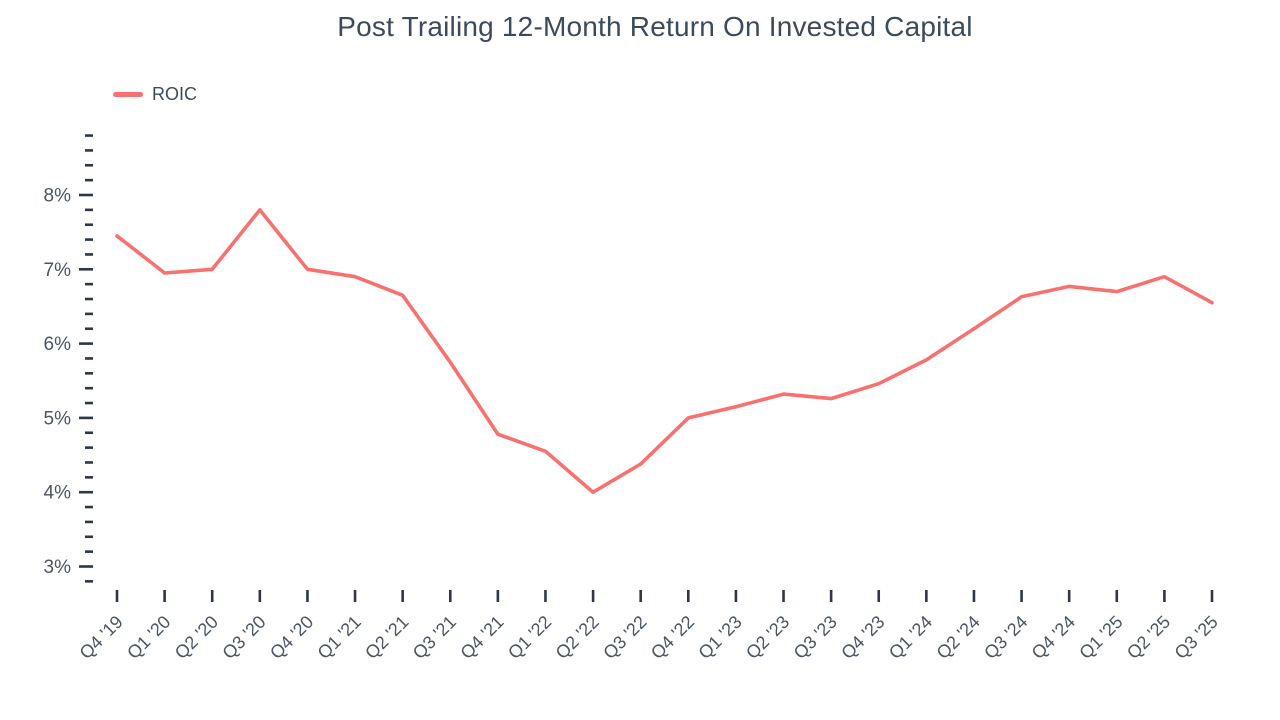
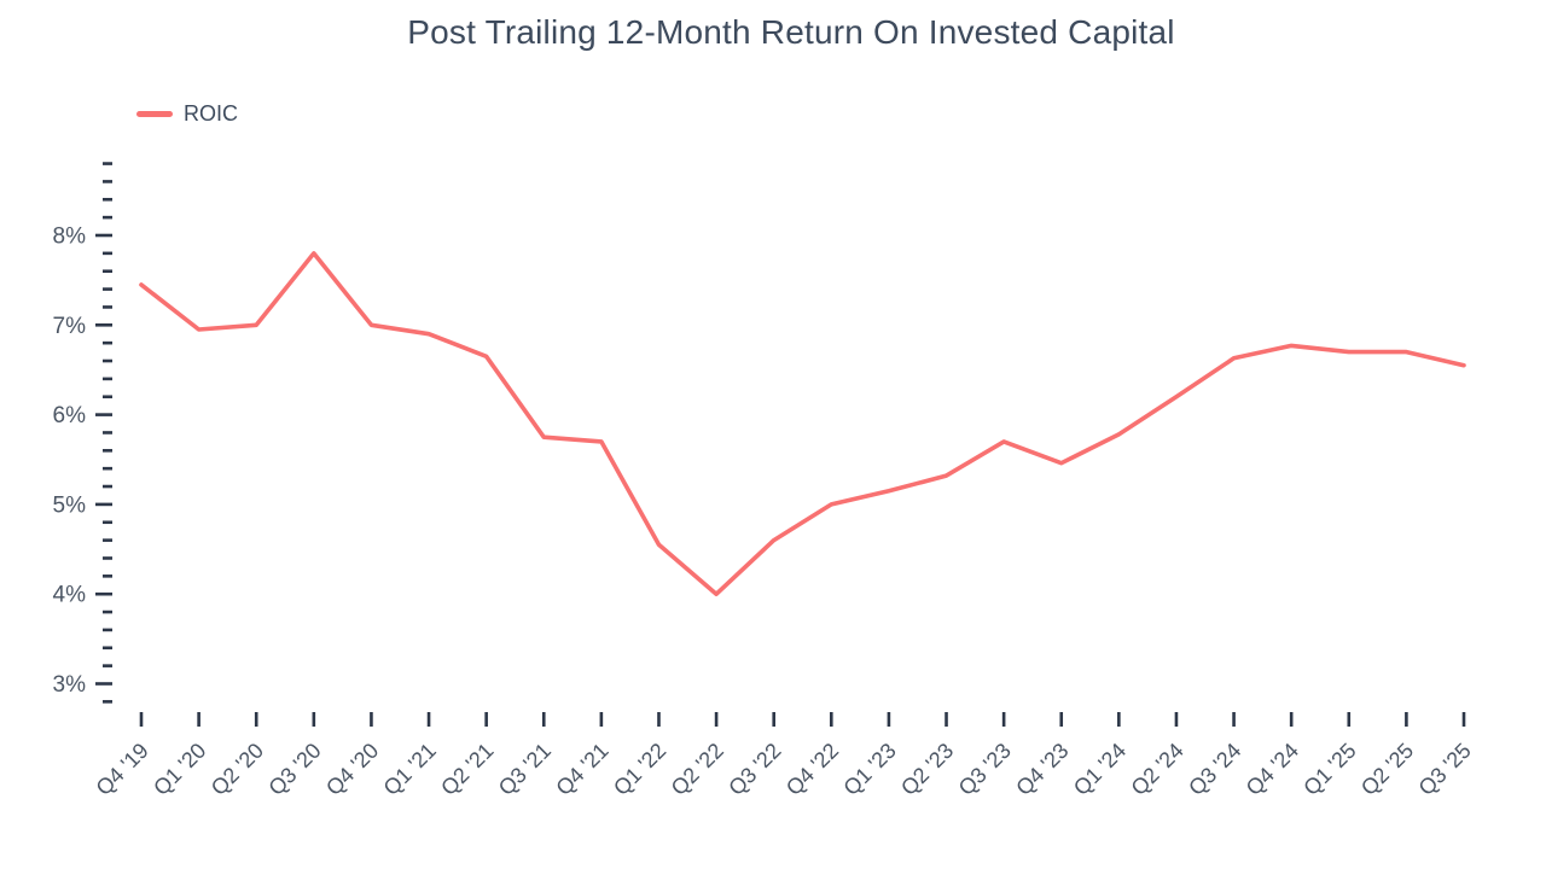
Q4 '21: 4.8% -> 5.7%
Q3 '22: 4.4% -> 4.6%
Q3 '23: 5.3% -> 5.7%
Q2 '25: 6.9% -> 6.7%
